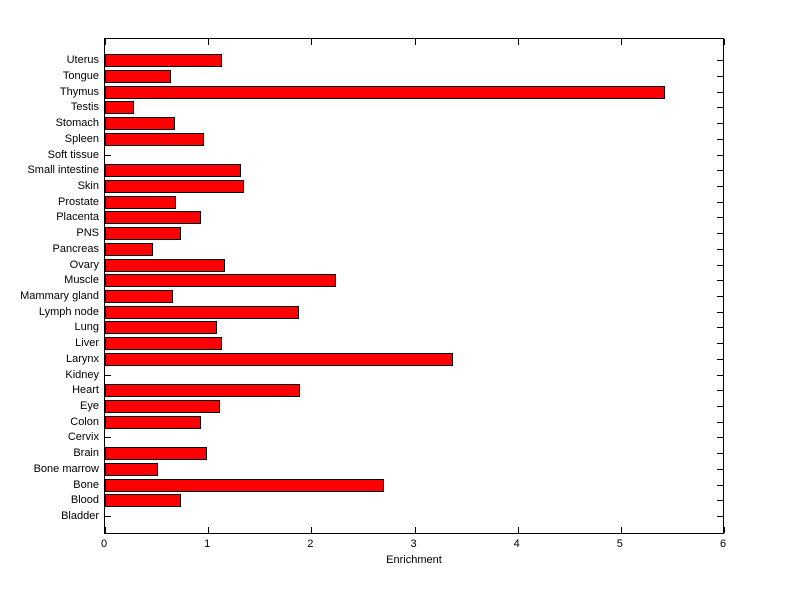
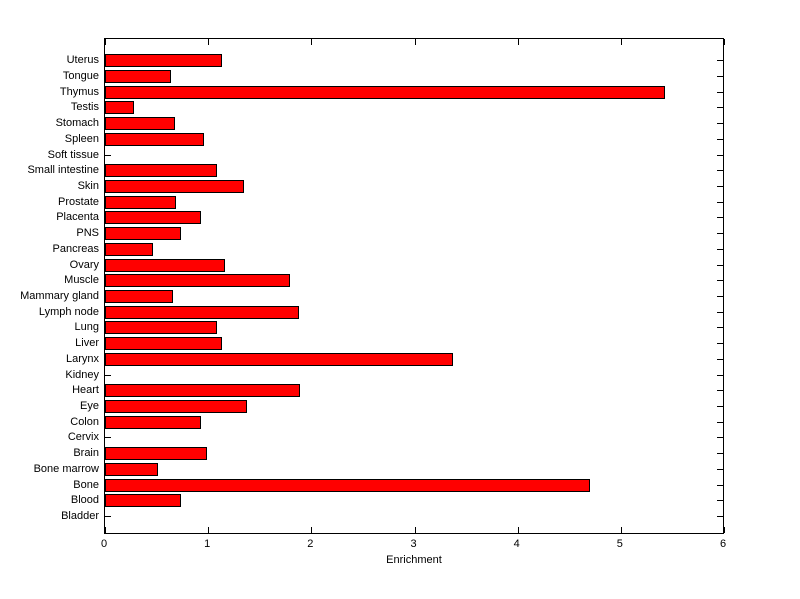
Small intestine: 1.32 -> 1.09
Muscle: 2.24 -> 1.79
Eye: 1.11 -> 1.38
Bone: 2.70 -> 4.70
